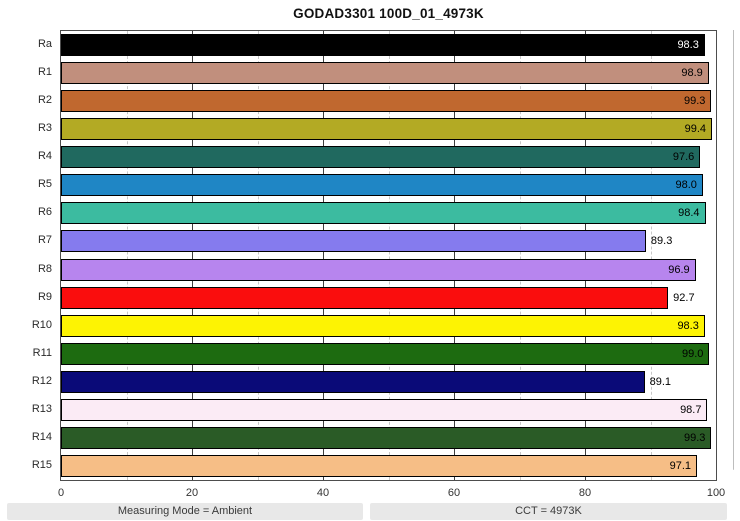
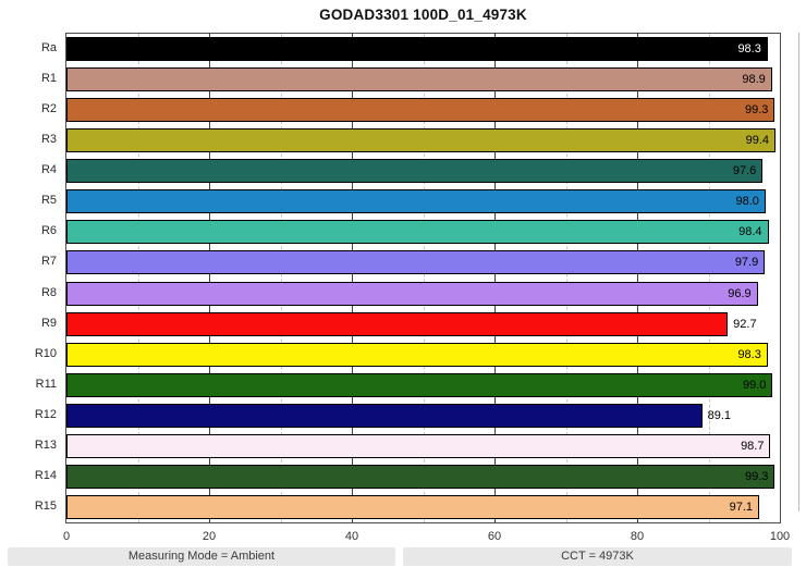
R7: 89.3 -> 97.9
